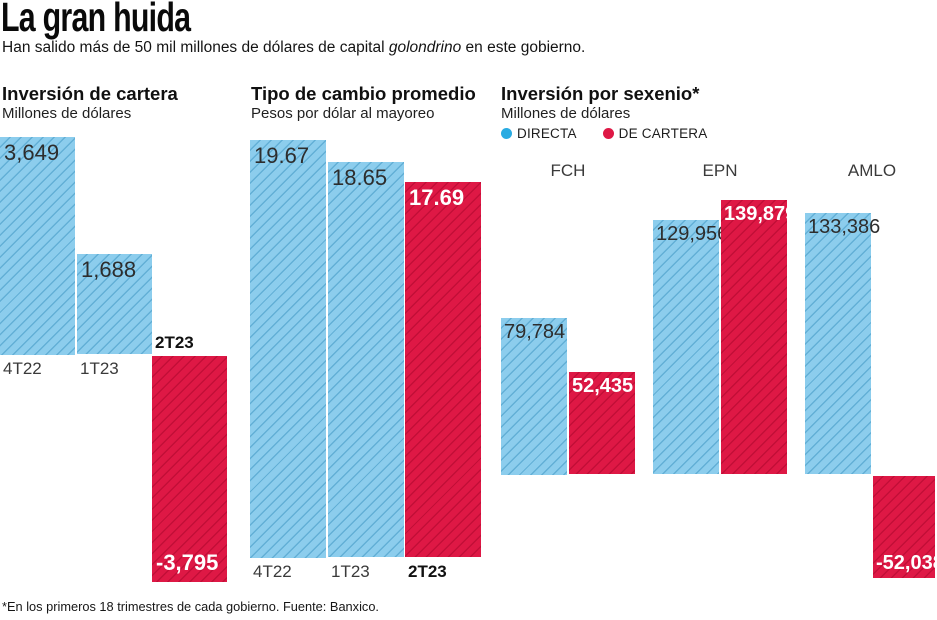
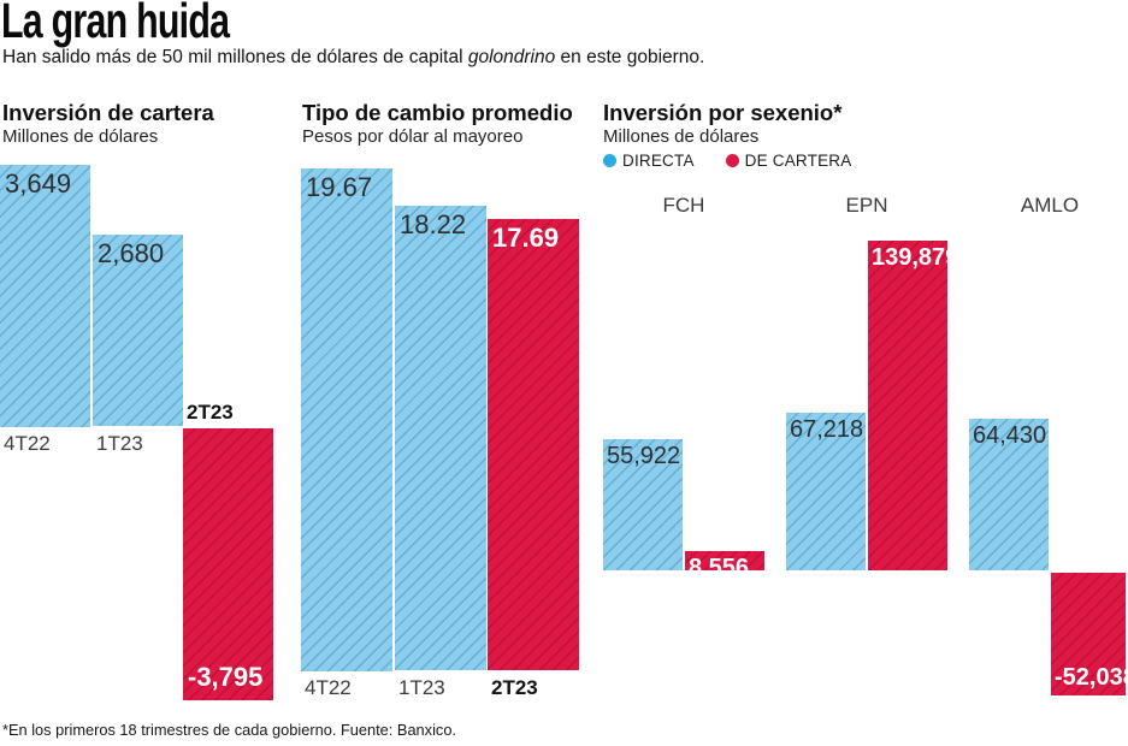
Inversión de cartera/1T23: 1,688 -> 2,680
Tipo de cambio promedio/1T23: 18.65 -> 18.22
Inversión por sexenio*/DIRECTA/FCH: 79,784 -> 55,922
Inversión por sexenio*/DE CARTERA/FCH: 52,435 -> 8,556
Inversión por sexenio*/DIRECTA/EPN: 129,956 -> 67,218
Inversión por sexenio*/DIRECTA/AMLO: 133,386 -> 64,430
